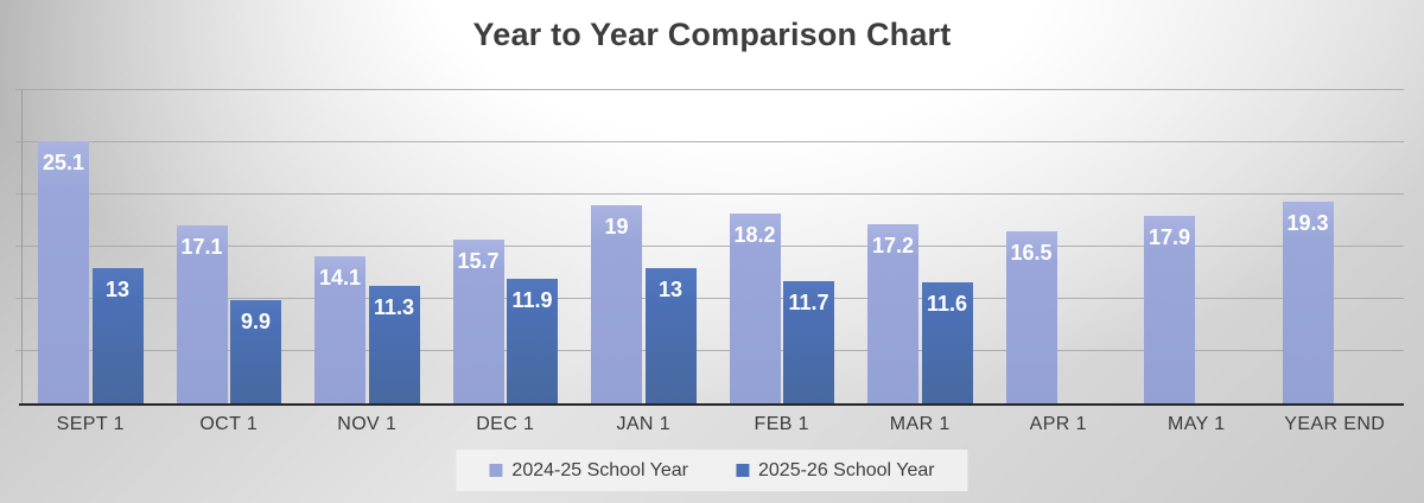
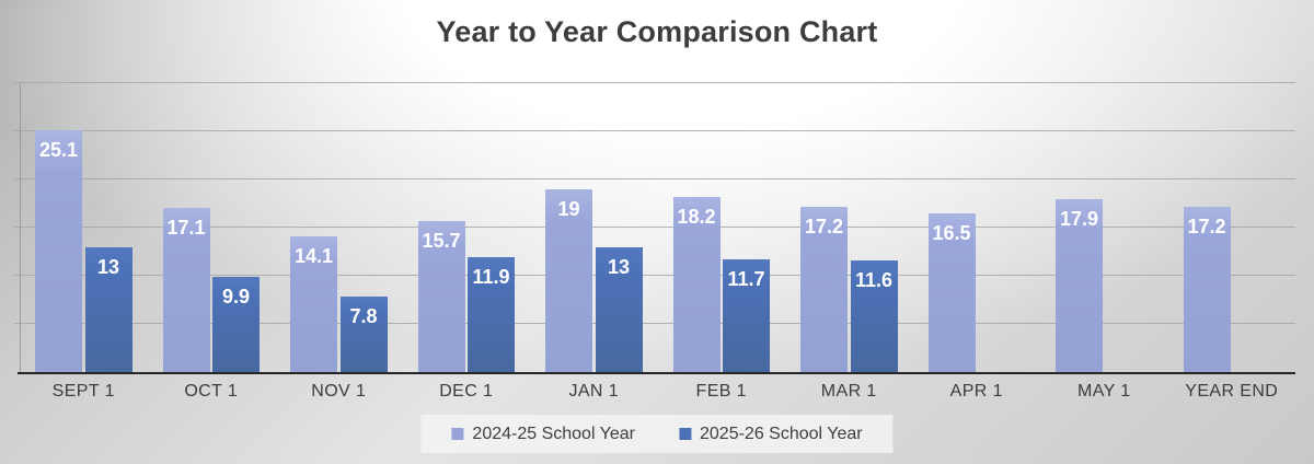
2025-26 School Year/NOV 1: 11.3 -> 7.8
2024-25 School Year/YEAR END: 19.3 -> 17.2
